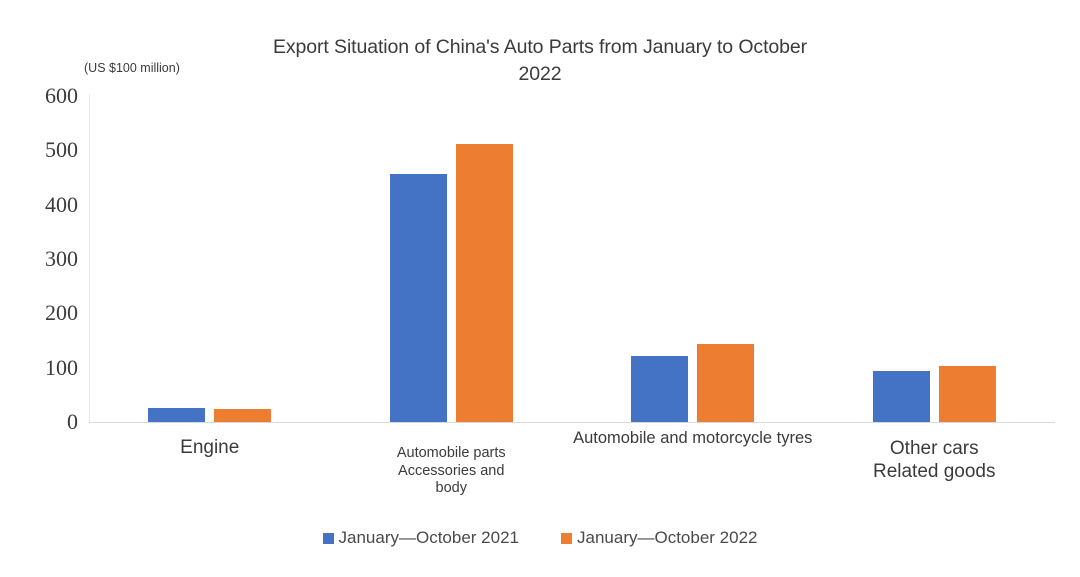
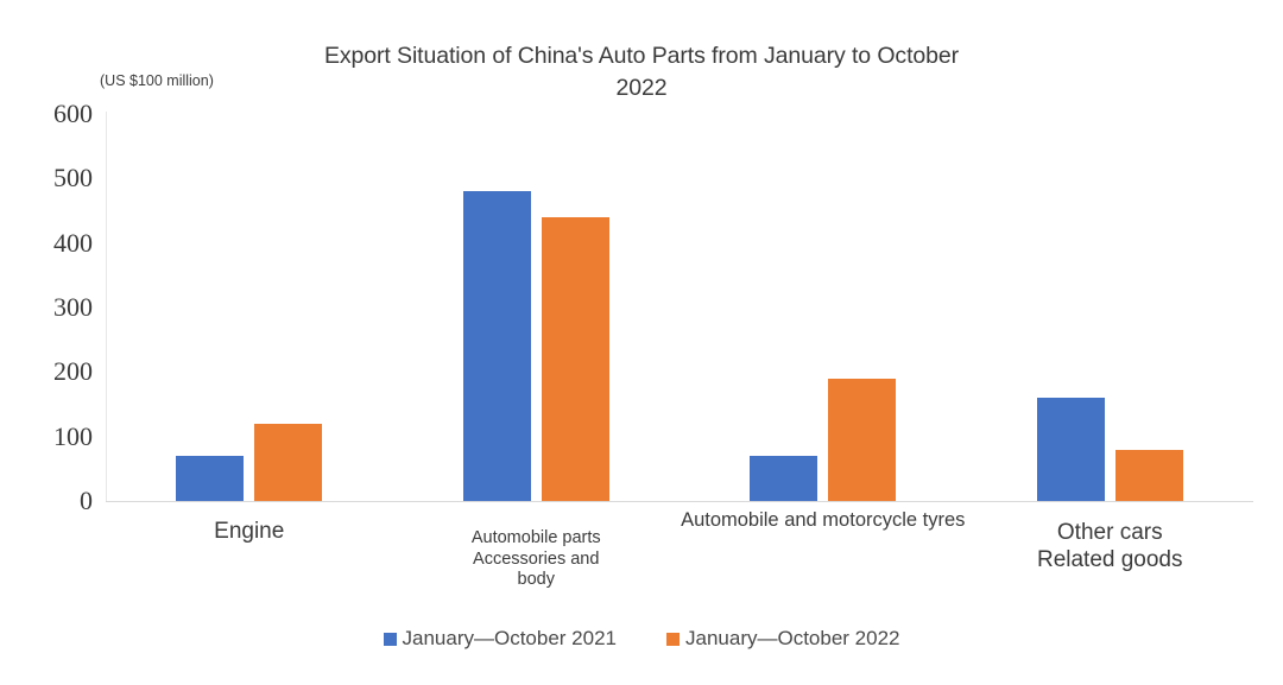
January—October 2021/Engine: 30 -> 70
January—October 2022/Engine: 20 -> 120
January—October 2021/Automobile parts Accessories and body: 460 -> 480
January—October 2022/Automobile parts Accessories and body: 510 -> 440
January—October 2021/Automobile and motorcycle tyres: 120 -> 70
January—October 2022/Automobile and motorcycle tyres: 140 -> 190
January—October 2021/Other cars Related goods: 90 -> 160
January—October 2022/Other cars Related goods: 100 -> 80
